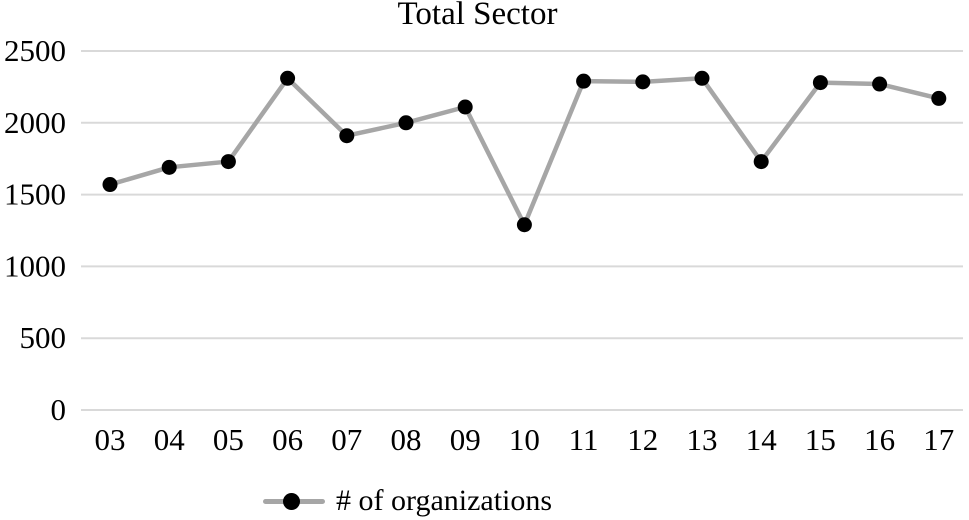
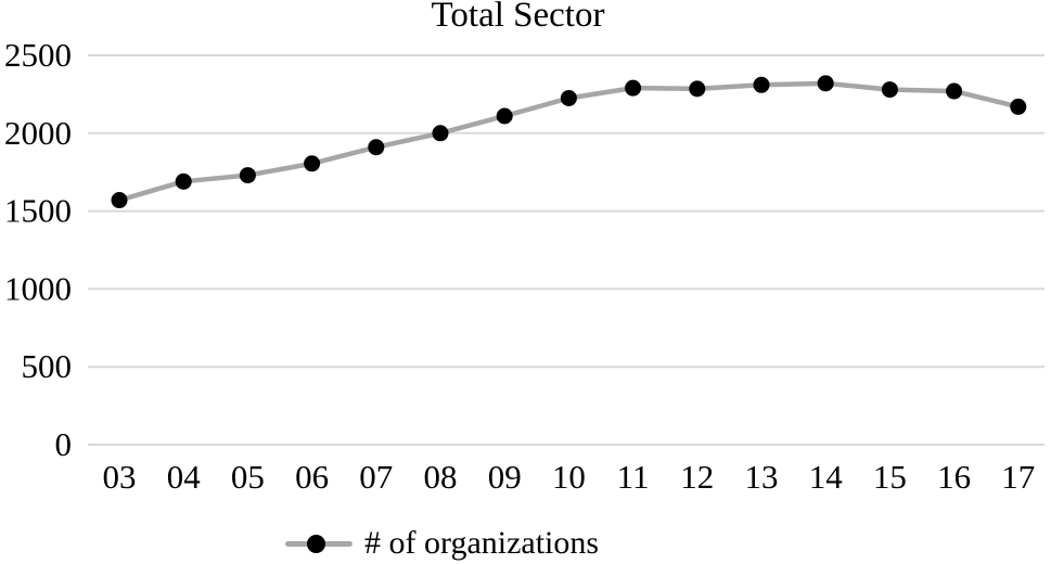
06: 2310 -> 1800
10: 1290 -> 2220
14: 1730 -> 2320
